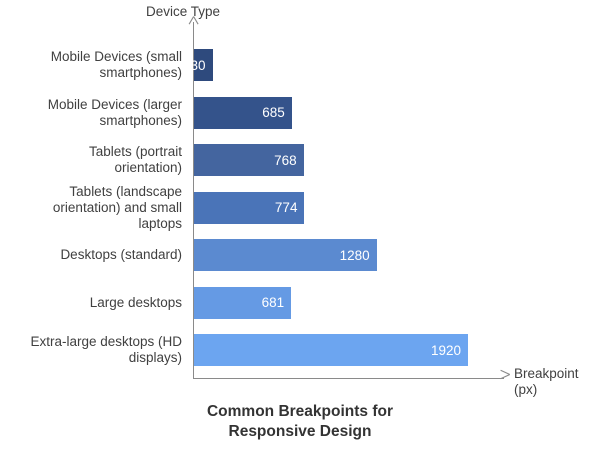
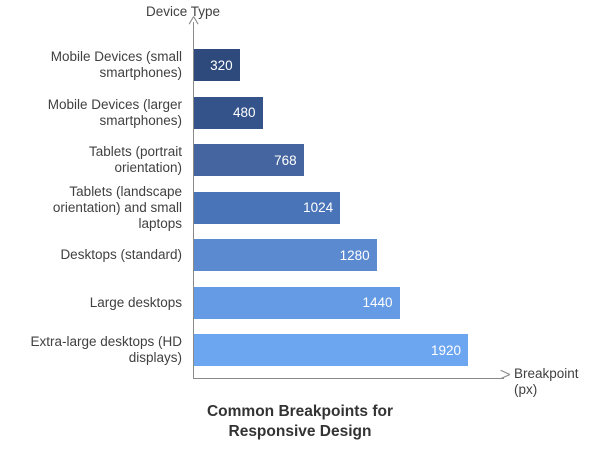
Mobile Devices (small smartphones): 130 -> 320
Mobile Devices (larger smartphones): 685 -> 480
Tablets (landscape orientation) and small laptops: 774 -> 1024
Large desktops: 681 -> 1440
